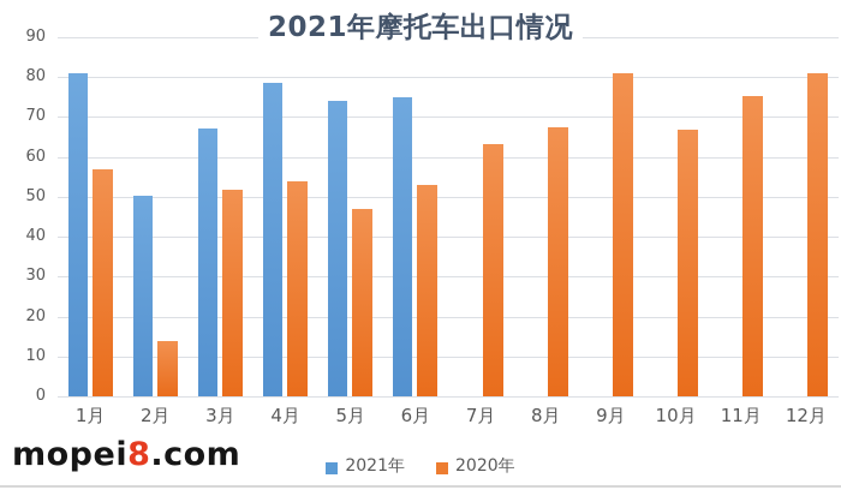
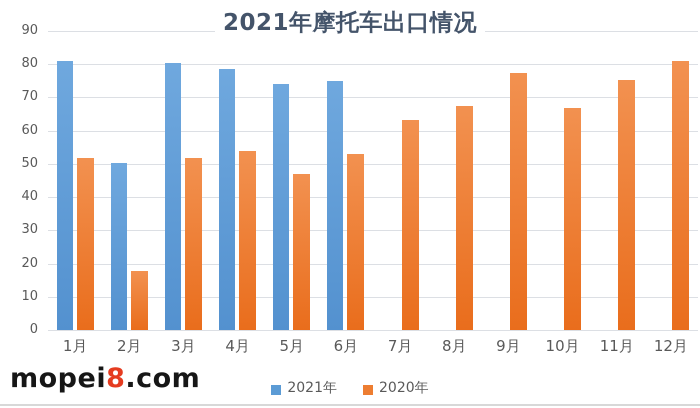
2020年/1月: 57 -> 52
2020年/2月: 14 -> 18
2021年/3月: 67 -> 80
2020年/9月: 81 -> 78
